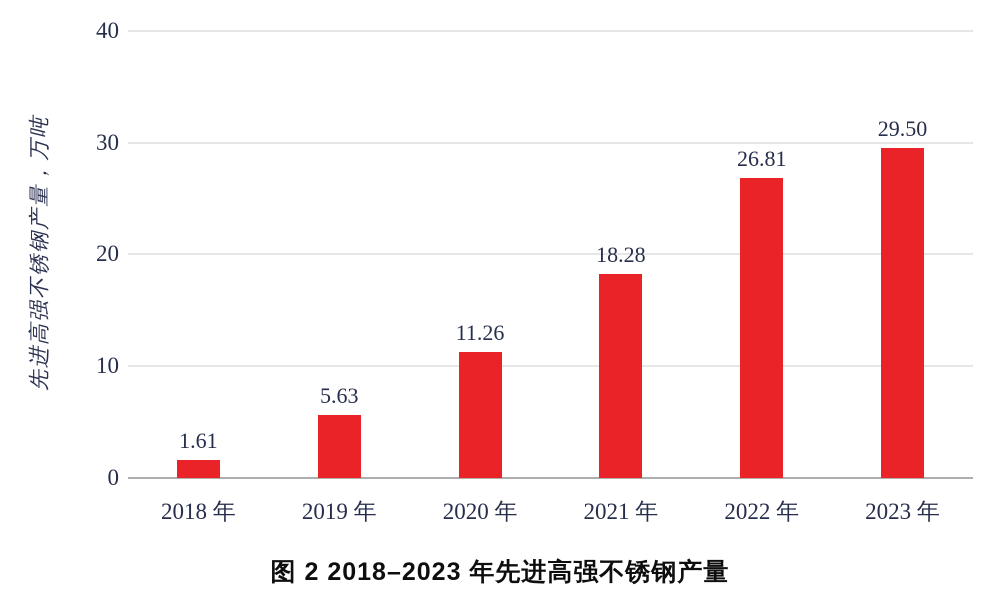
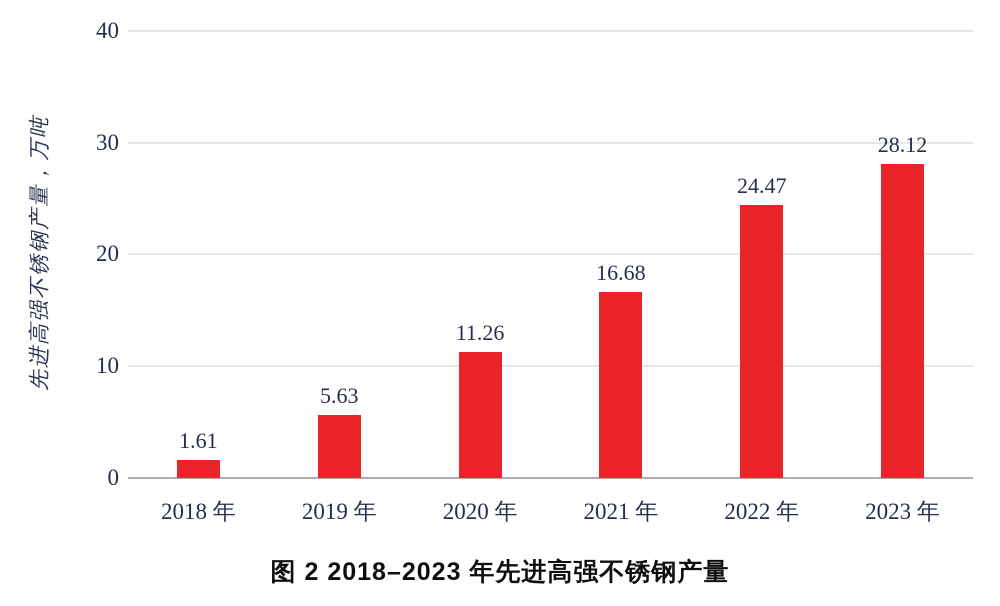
2021 年: 18.28 -> 16.68
2022 年: 26.81 -> 24.47
2023 年: 29.50 -> 28.12
